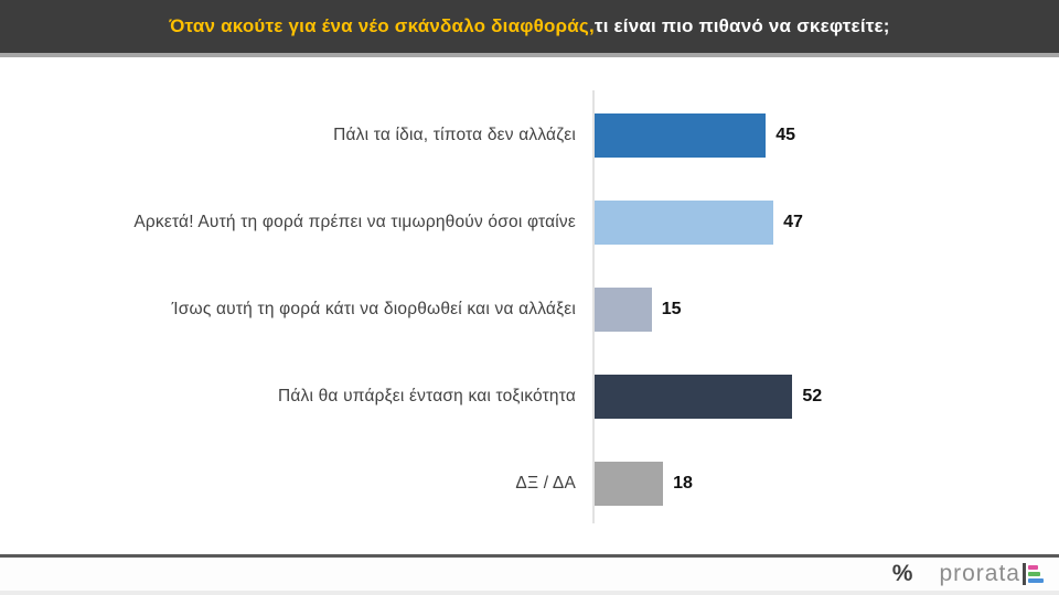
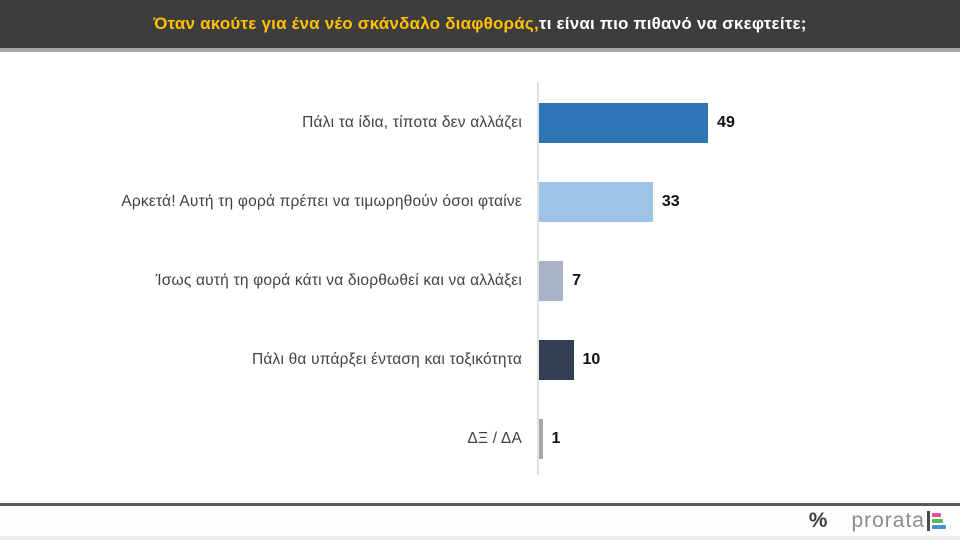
Πάλι τα ίδια, τίποτα δεν αλλάζει: 45 -> 49
Αρκετά! Αυτή τη φορά πρέπει να τιμωρηθούν όσοι φταίνε: 47 -> 33
Ίσως αυτή τη φορά κάτι να διορθωθεί και να αλλάξει: 15 -> 7
Πάλι θα υπάρξει ένταση και τοξικότητα: 52 -> 10
ΔΞ / ΔΑ: 18 -> 1
